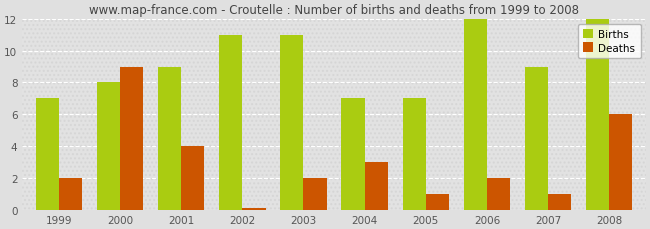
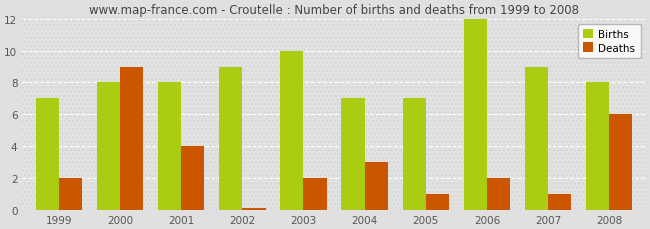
Births/2001: 9 -> 8
Births/2002: 11 -> 9
Births/2003: 11 -> 10
Births/2008: 12 -> 8
